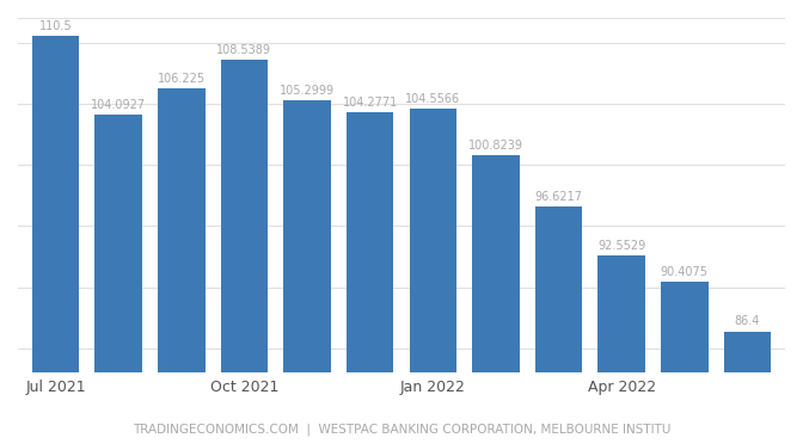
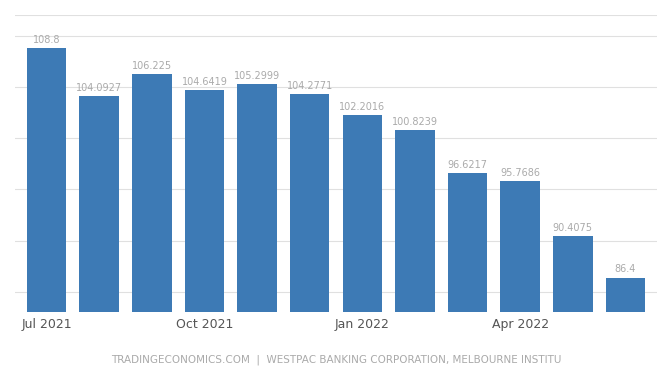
Jul 2021: 110.5 -> 108.8
Oct 2021: 108.5389 -> 104.6419
Jan 2022: 104.5566 -> 102.2016
Apr 2022: 92.5529 -> 95.7686
